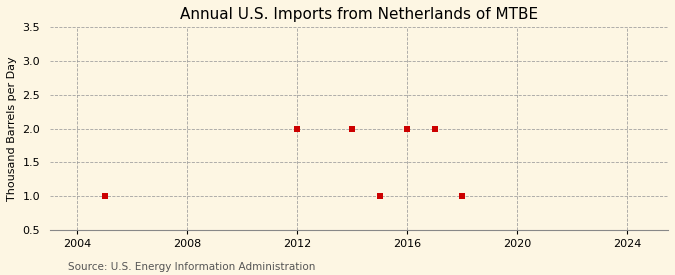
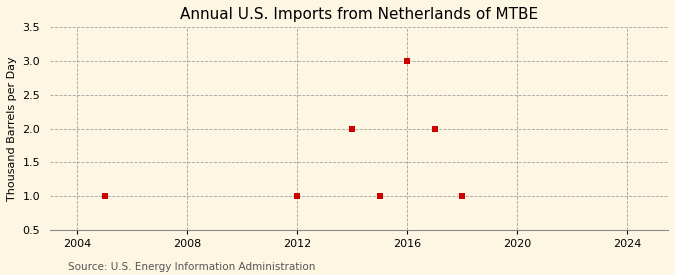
2012: 2 -> 1
2016: 2 -> 3
